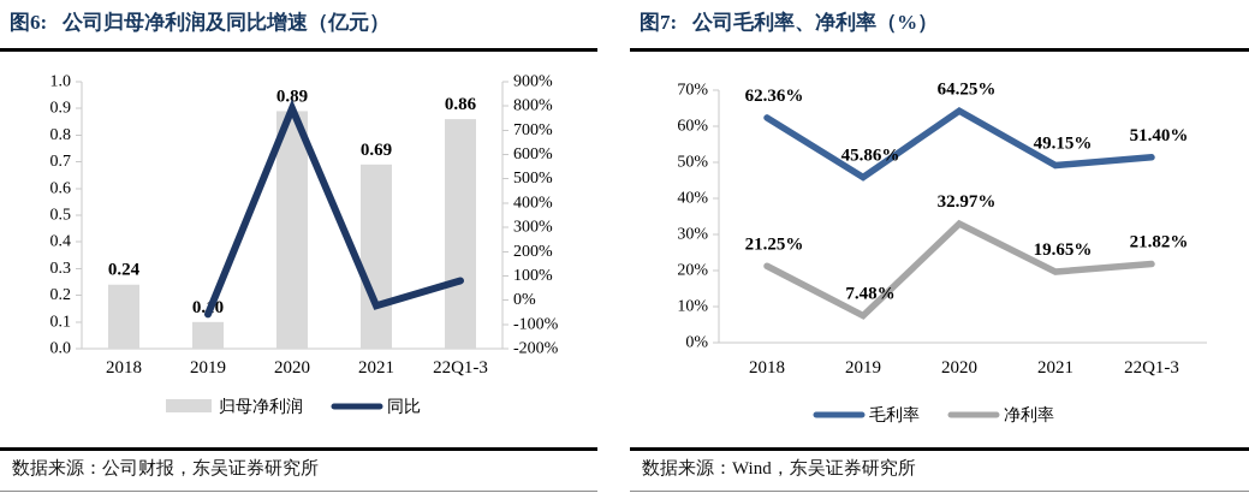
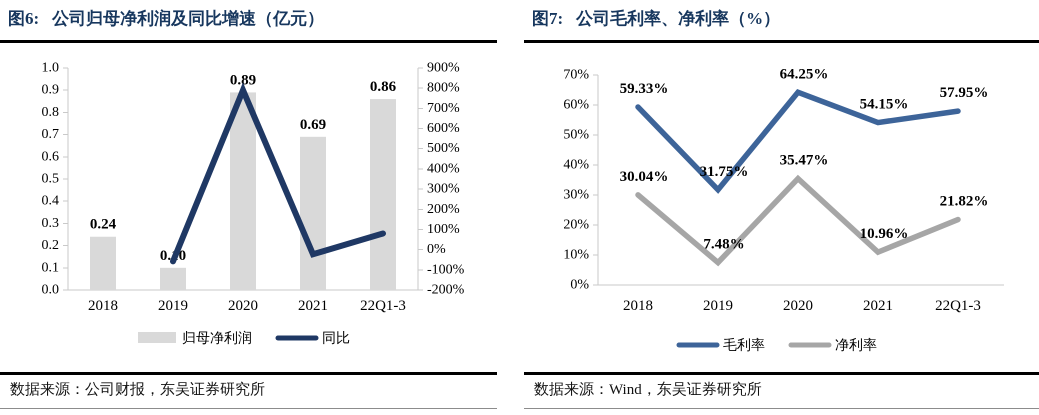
公司毛利率、净利率（%）/毛利率/2018: 62.36% -> 59.33%
公司毛利率、净利率（%）/净利率/2018: 21.25% -> 30.04%
公司毛利率、净利率（%）/毛利率/2019: 45.86% -> 31.75%
公司毛利率、净利率（%）/净利率/2020: 32.97% -> 35.47%
公司毛利率、净利率（%）/毛利率/2021: 49.15% -> 54.15%
公司毛利率、净利率（%）/净利率/2021: 19.65% -> 10.96%
公司毛利率、净利率（%）/毛利率/22Q1-3: 51.40% -> 57.95%
